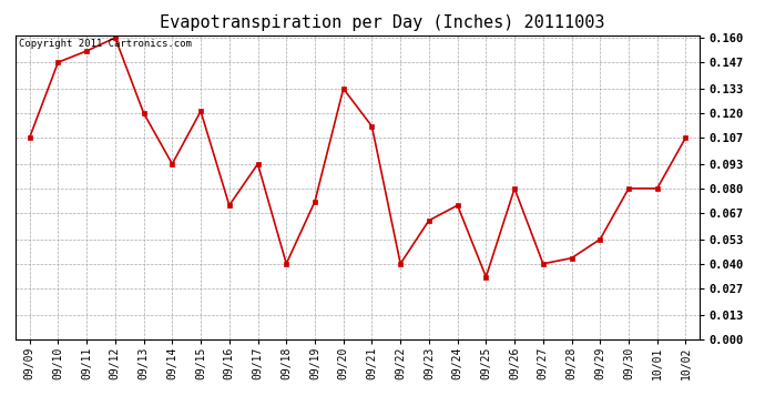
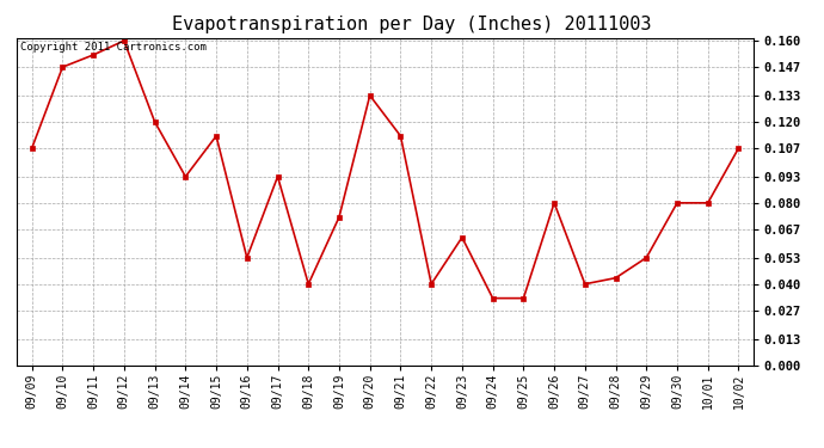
09/15: 0.121 -> 0.113
09/16: 0.071 -> 0.053
09/24: 0.071 -> 0.033
